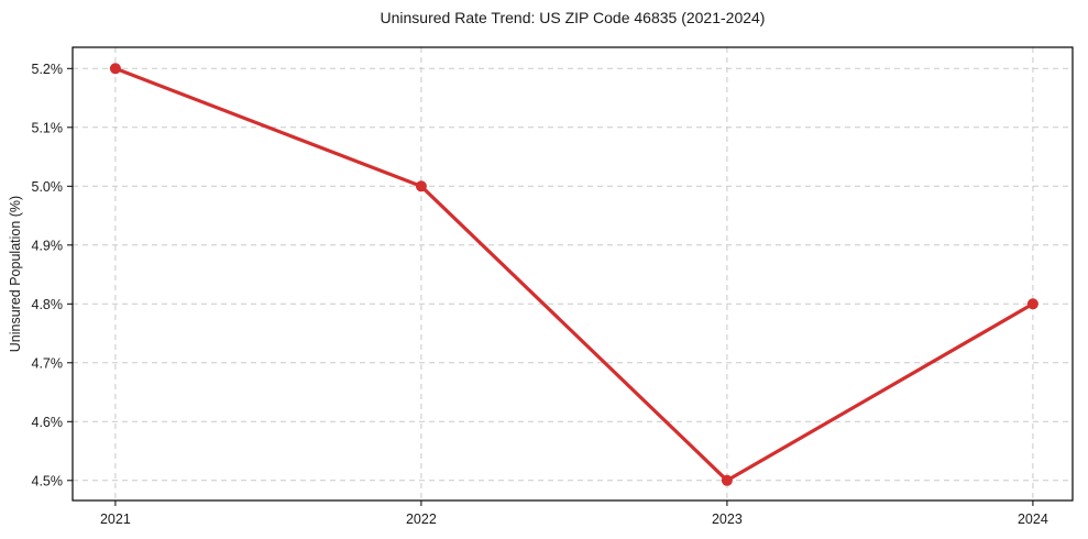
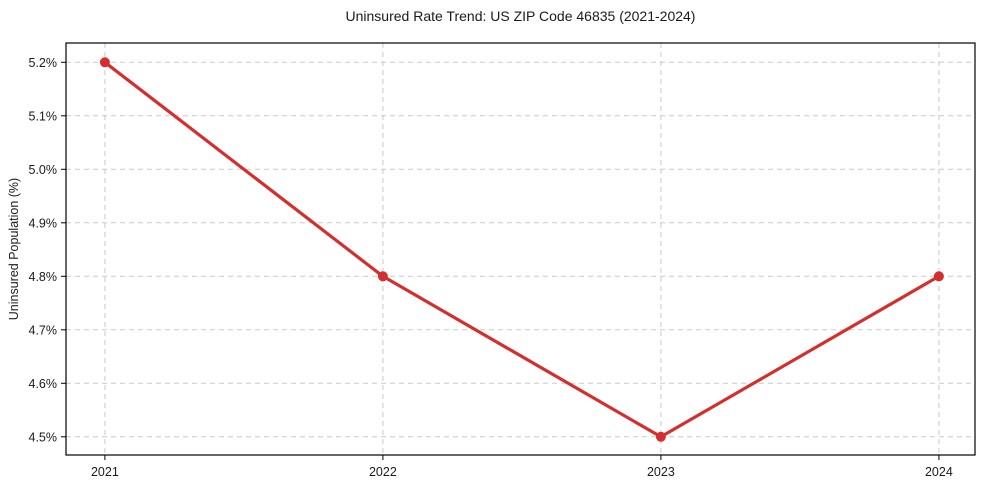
2022: 5.0% -> 4.8%
